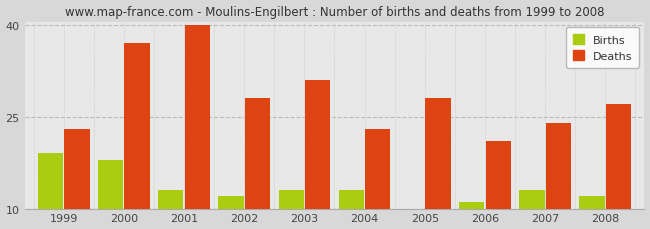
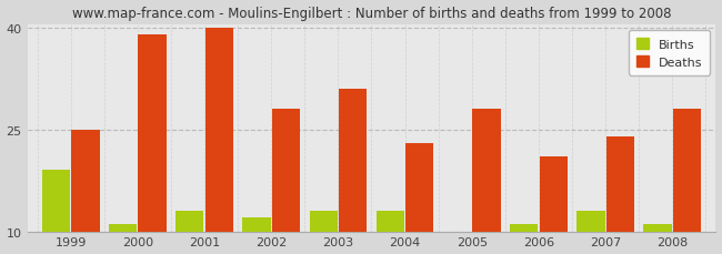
Deaths/1999: 23 -> 25
Births/2000: 18 -> 11
Deaths/2000: 37 -> 39
Births/2008: 12 -> 11
Deaths/2008: 27 -> 28
